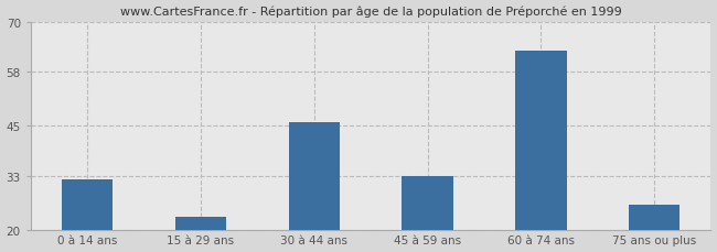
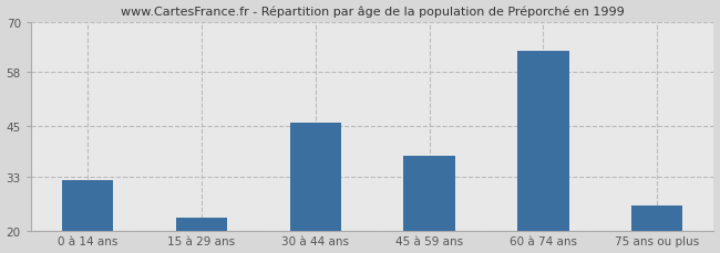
45 à 59 ans: 33 -> 38
